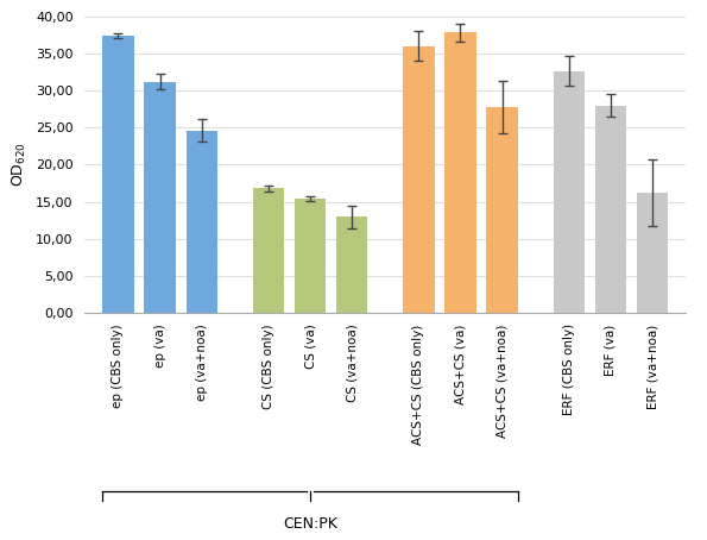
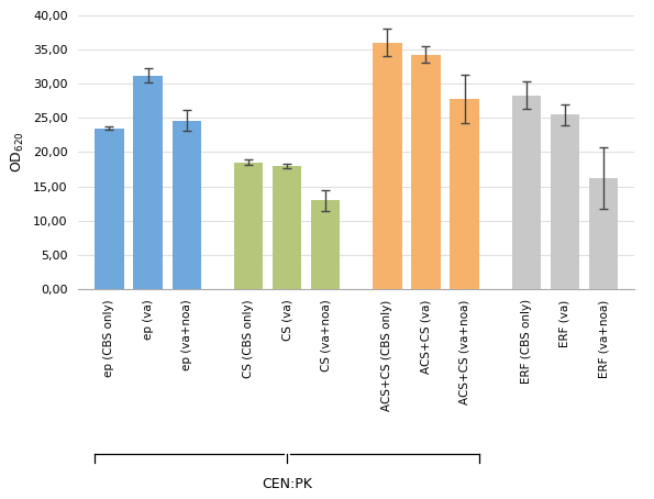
ep (CBS only): 37,4 -> 23,5
CS (CBS only): 16,8 -> 18,5
CS (va): 15,4 -> 18,0
ACS+CS (va): 37,8 -> 34,2
ERF (CBS only): 32,6 -> 28,3
ERF (va): 28,0 -> 25,5
